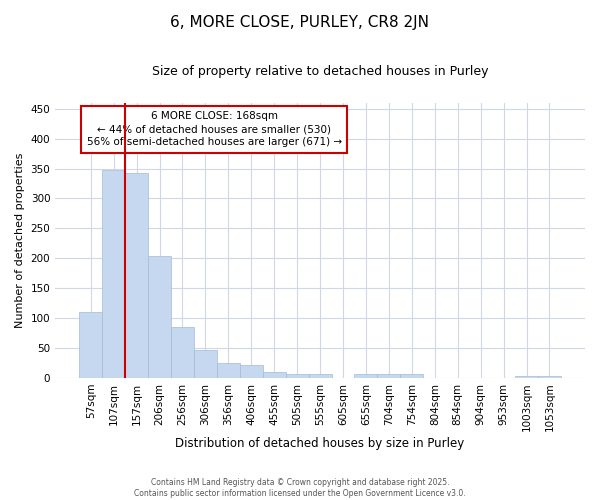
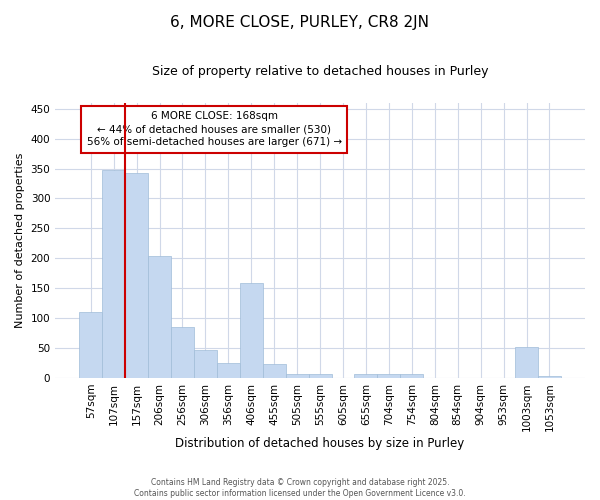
406sqm: 22 -> 158
455sqm: 10 -> 24
1003sqm: 3 -> 52
